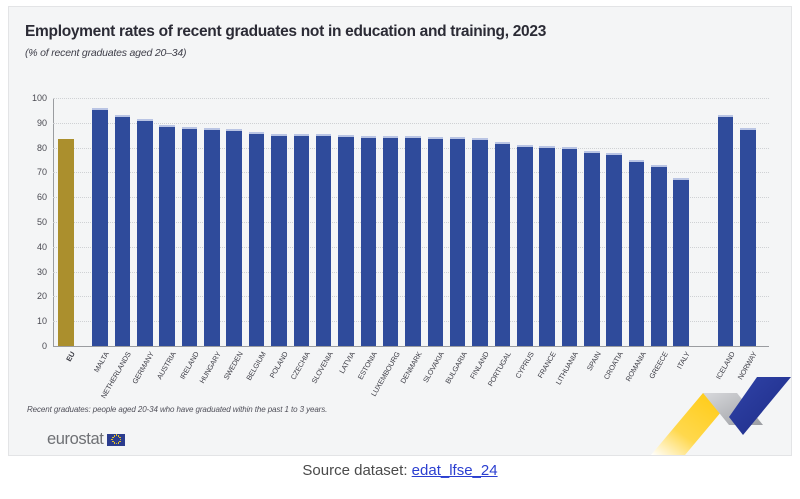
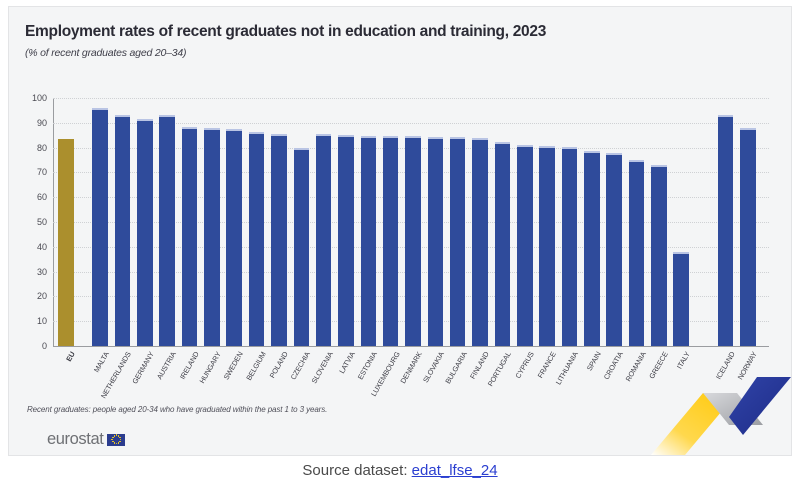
AUSTRIA: 89 -> 93
CZECHIA: 86 -> 80
ITALY: 68 -> 38
